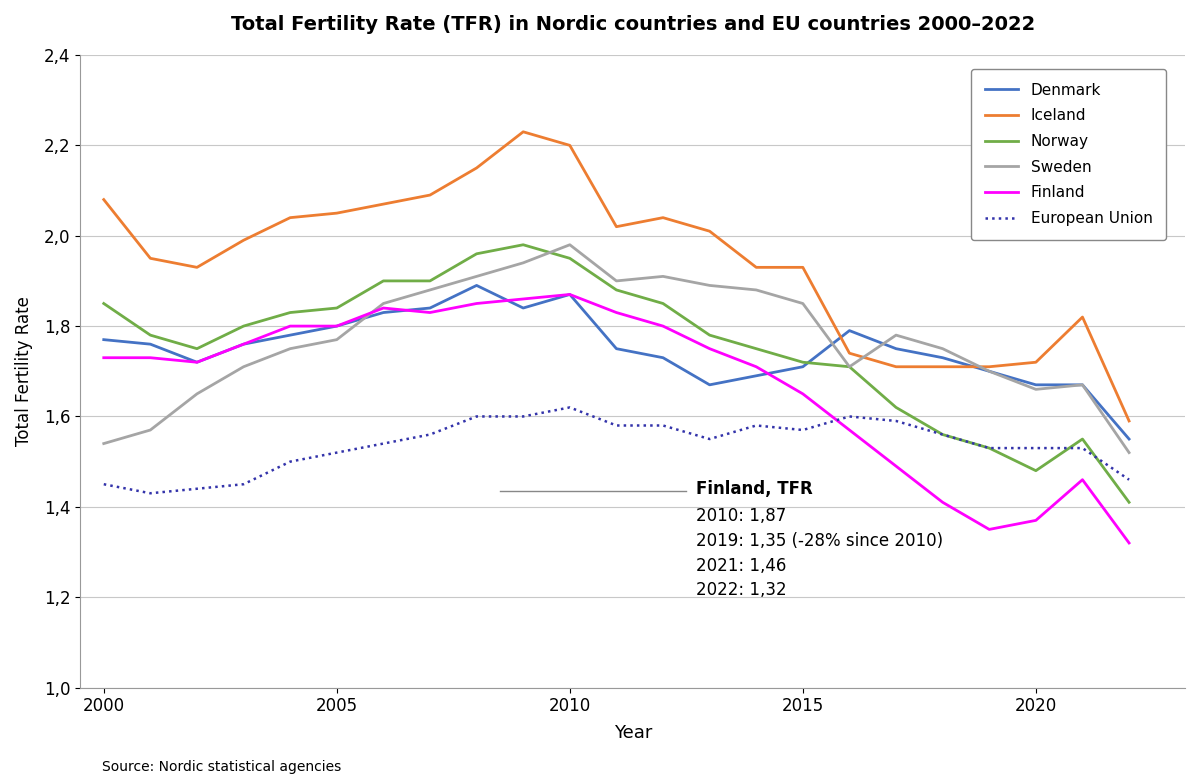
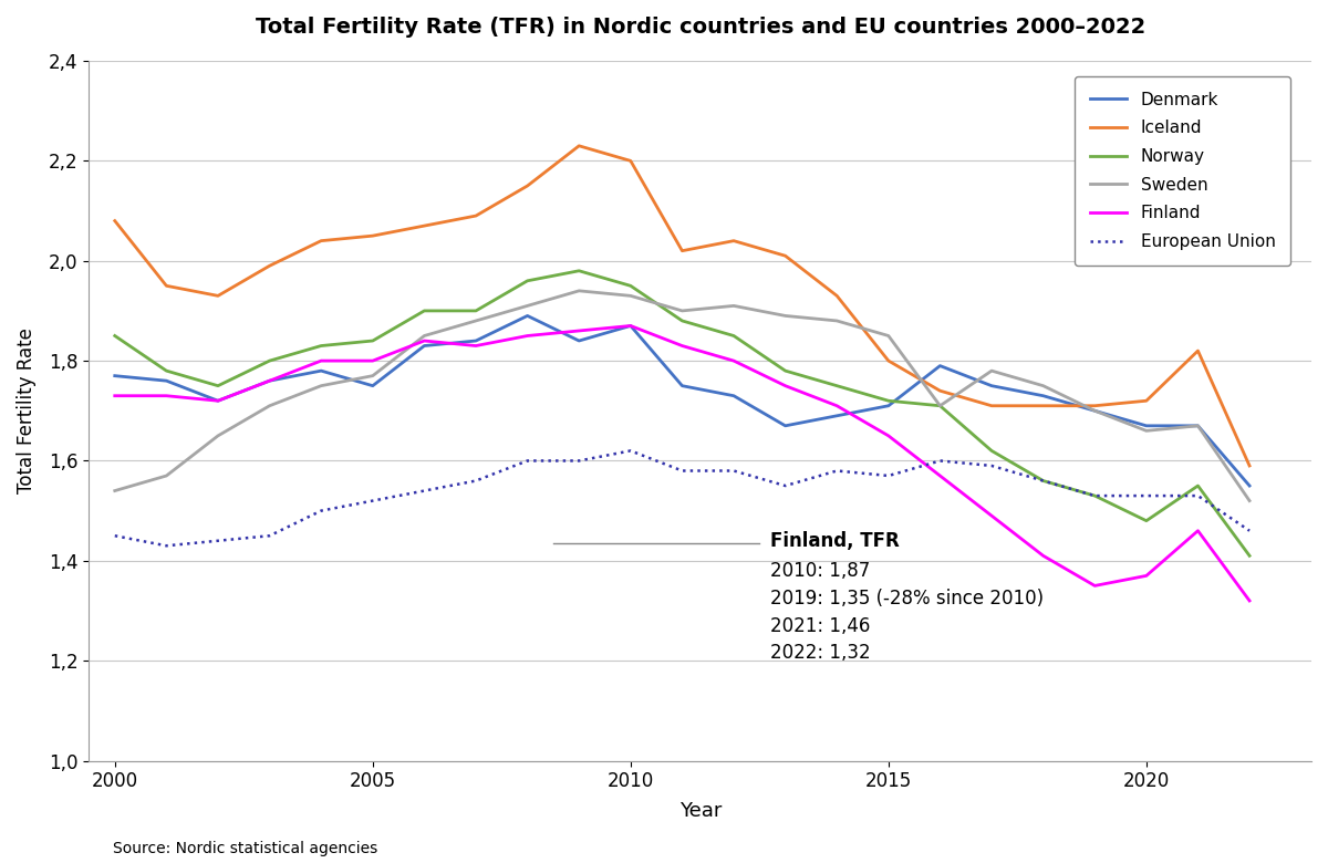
Denmark/2005: 1,80 -> 1,75
Sweden/2010: 1,98 -> 1,93
Iceland/2015: 1,93 -> 1,80
